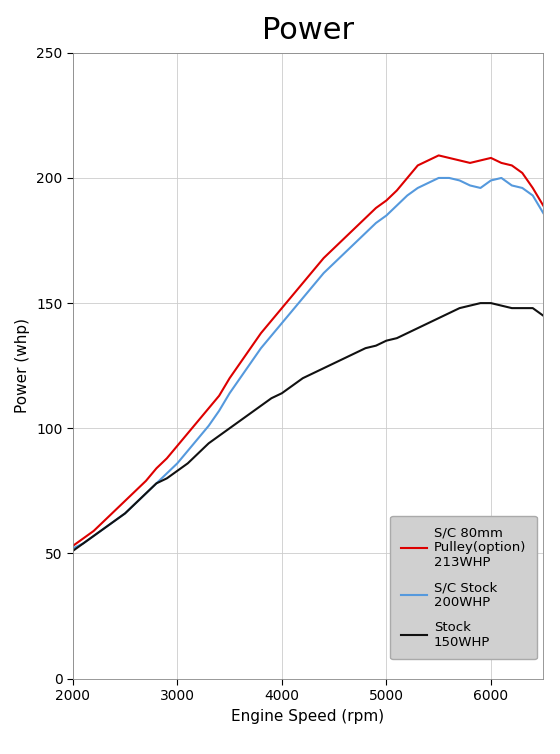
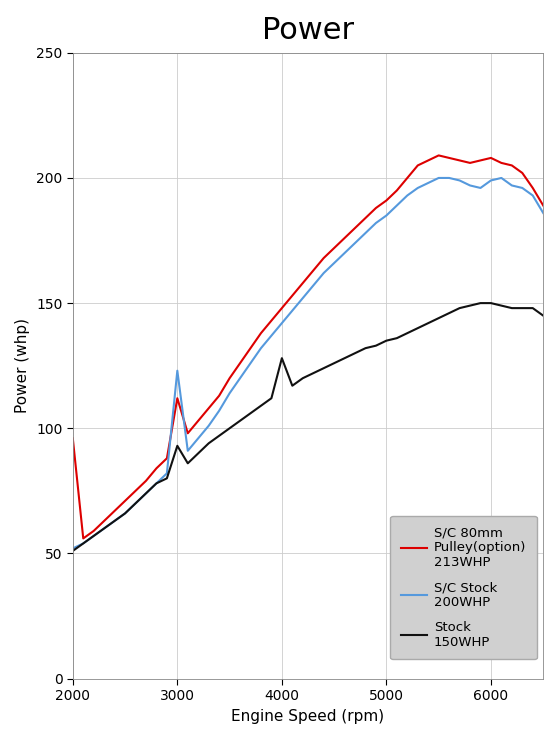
S/C 80mm Pulley(option) 213WHP/2000: 53 -> 96
S/C 80mm Pulley(option) 213WHP/3000: 93 -> 112
S/C Stock 200WHP/3000: 86 -> 123
Stock 150WHP/3000: 83 -> 93
Stock 150WHP/4000: 114 -> 128
